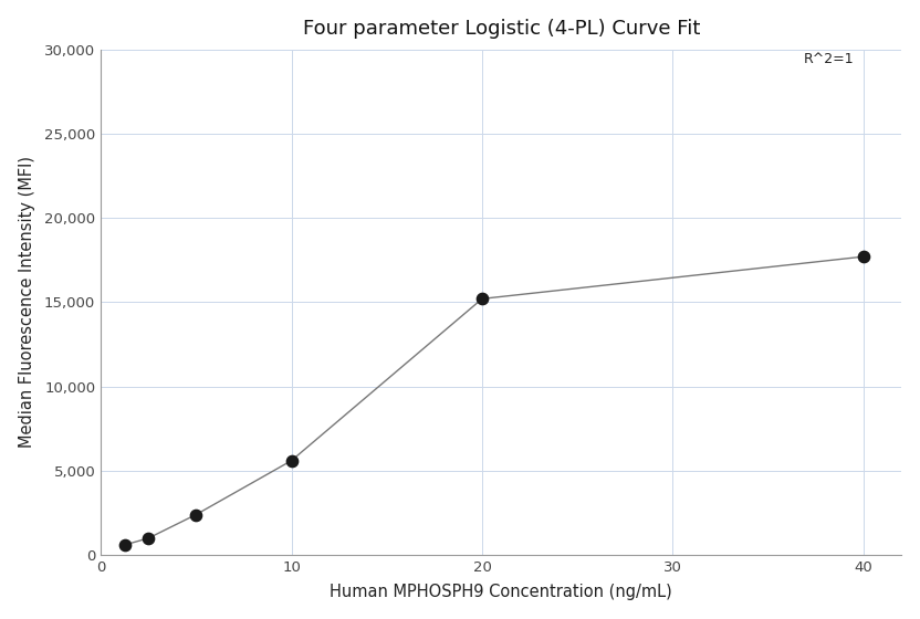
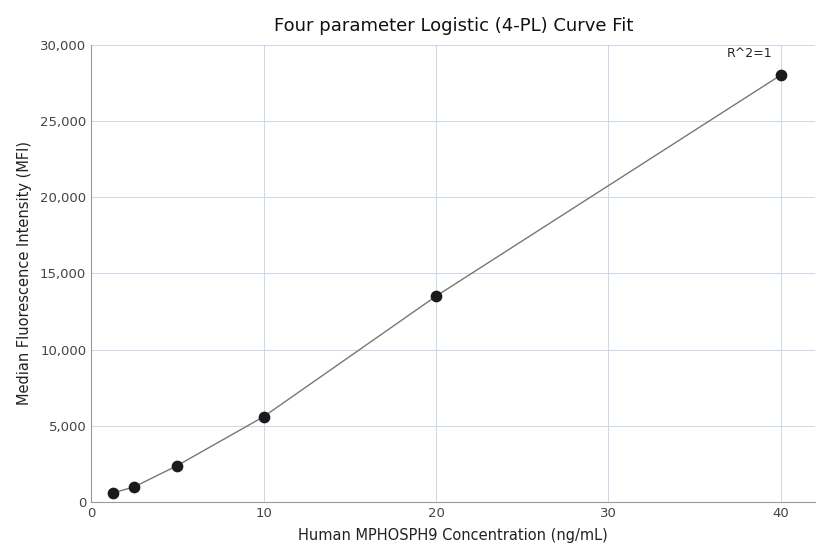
20: 15,200 -> 13,500
40: 17,700 -> 28,000
